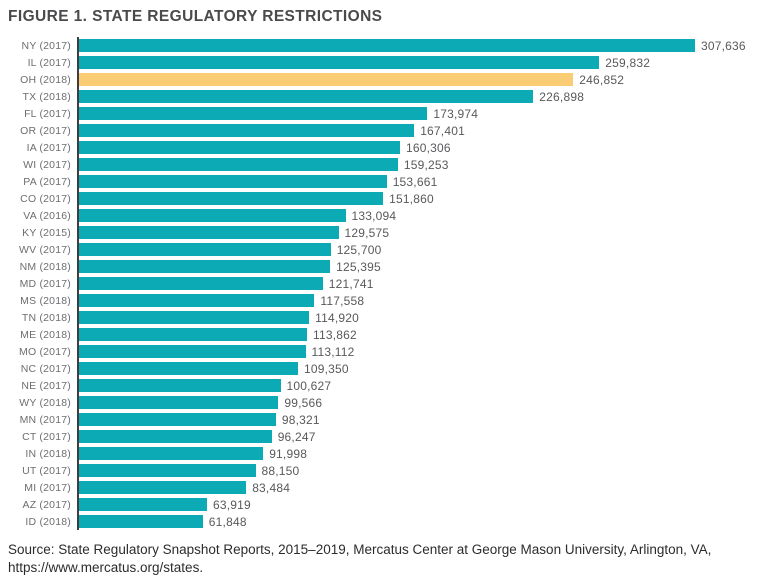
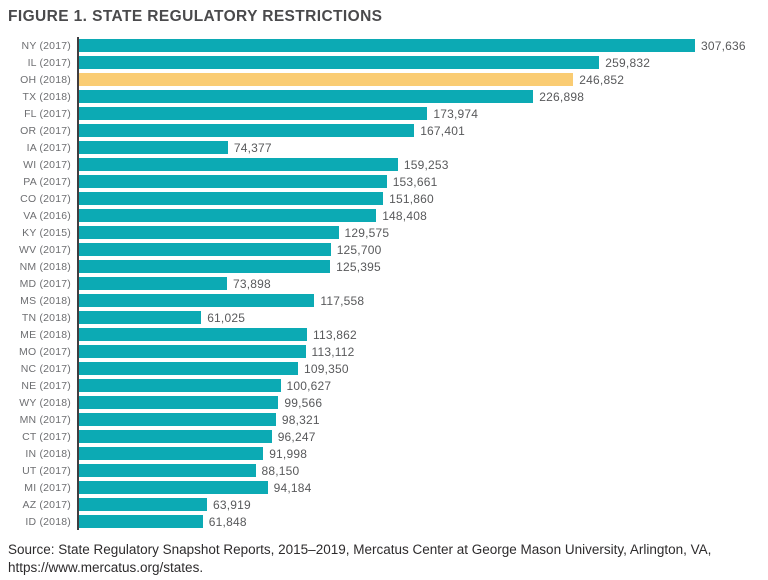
IA (2017): 160,306 -> 74,377
VA (2016): 133,094 -> 148,408
MD (2017): 121,741 -> 73,898
TN (2018): 114,920 -> 61,025
MI (2017): 83,484 -> 94,184
